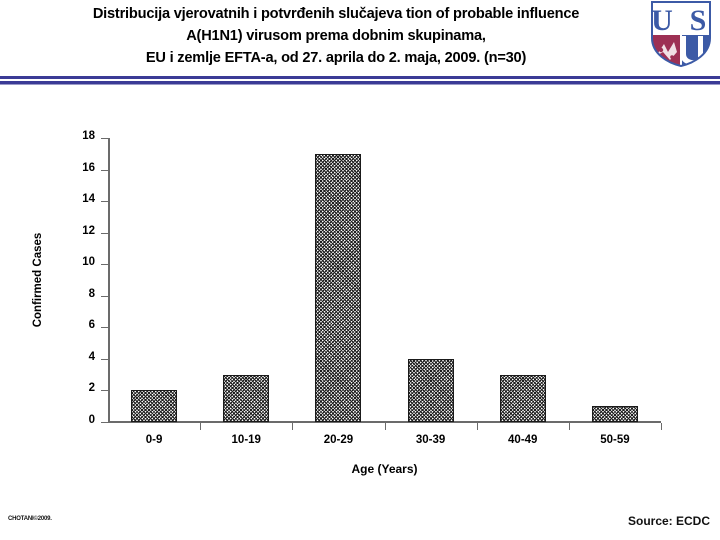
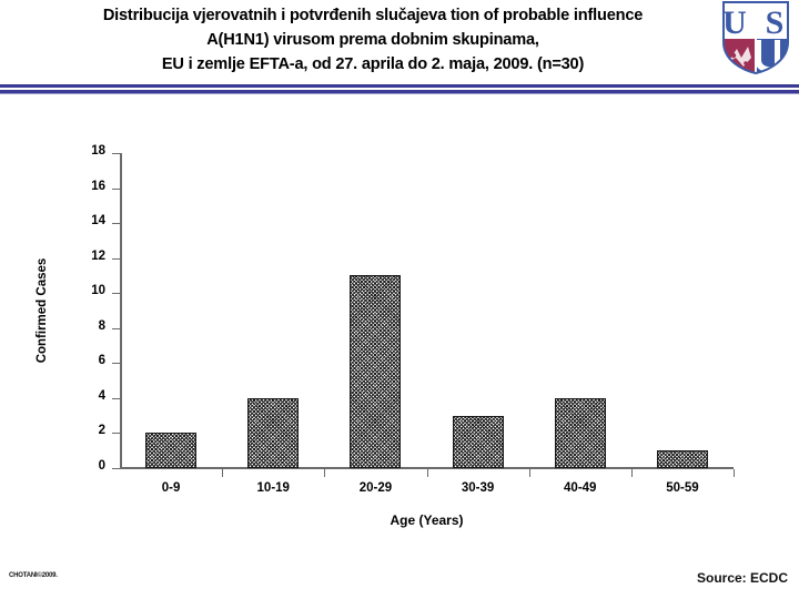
10-19: 3 -> 4
20-29: 17 -> 11
30-39: 4 -> 3
40-49: 3 -> 4
